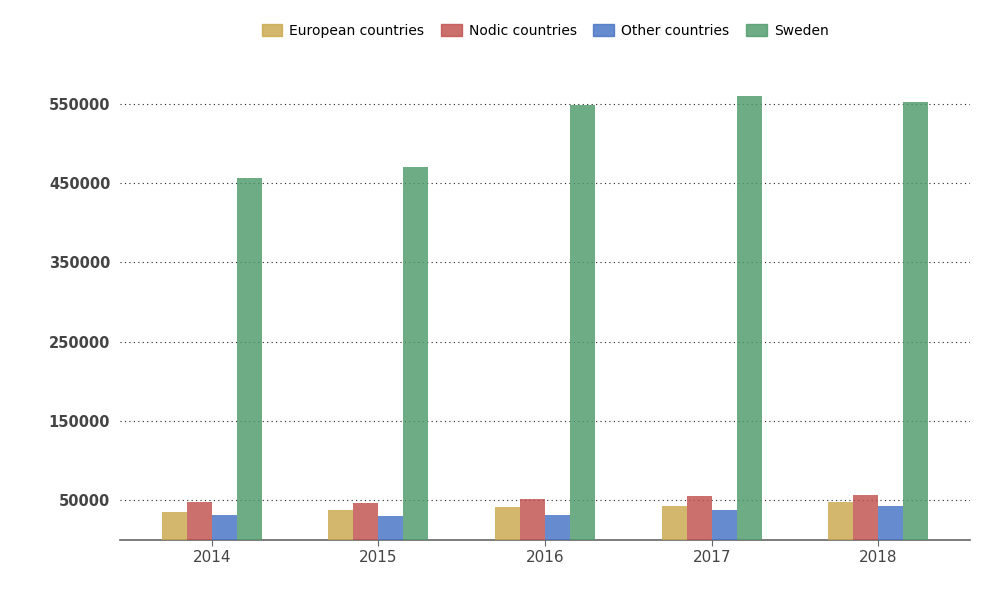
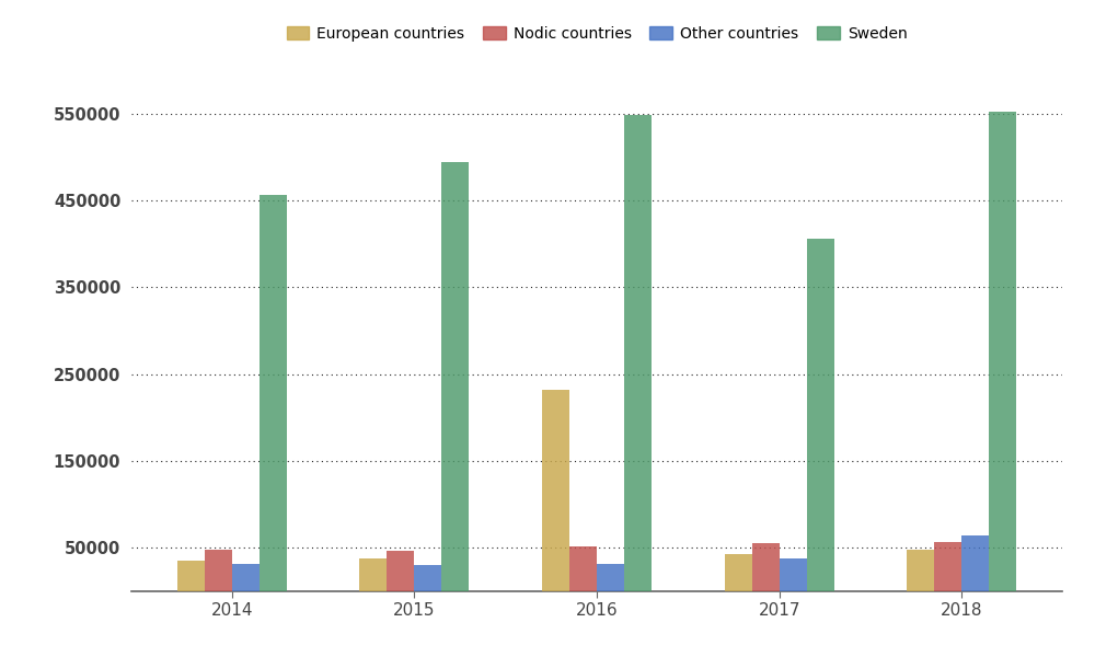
Sweden/2015: 470000 -> 494000
European countries/2016: 42000 -> 232000
Sweden/2017: 560000 -> 406000
Other countries/2018: 43000 -> 64000
